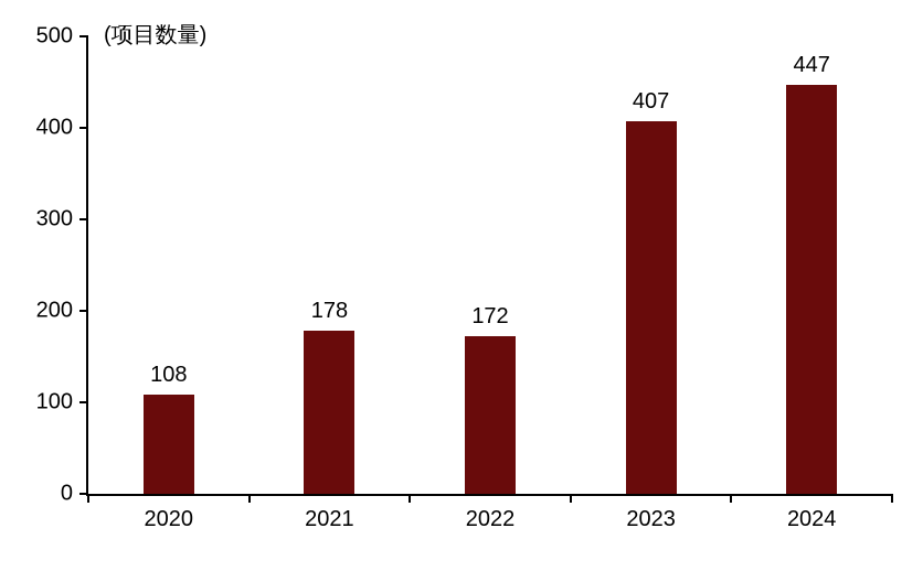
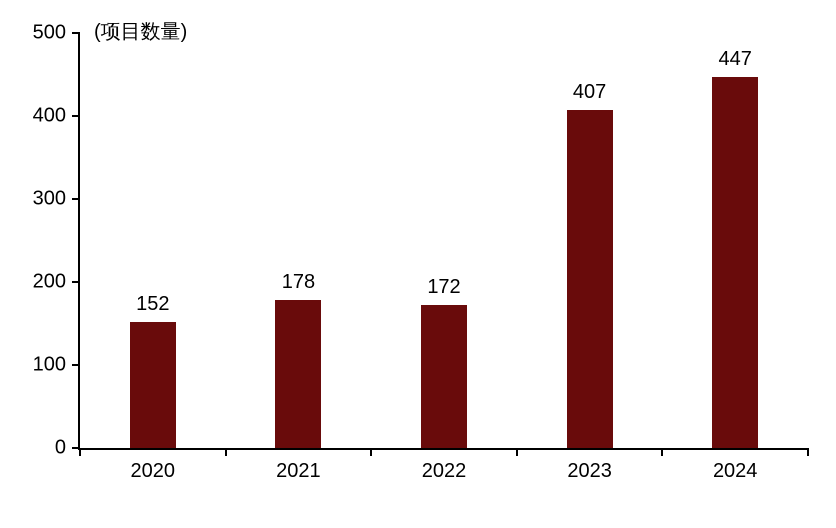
2020: 108 -> 152
